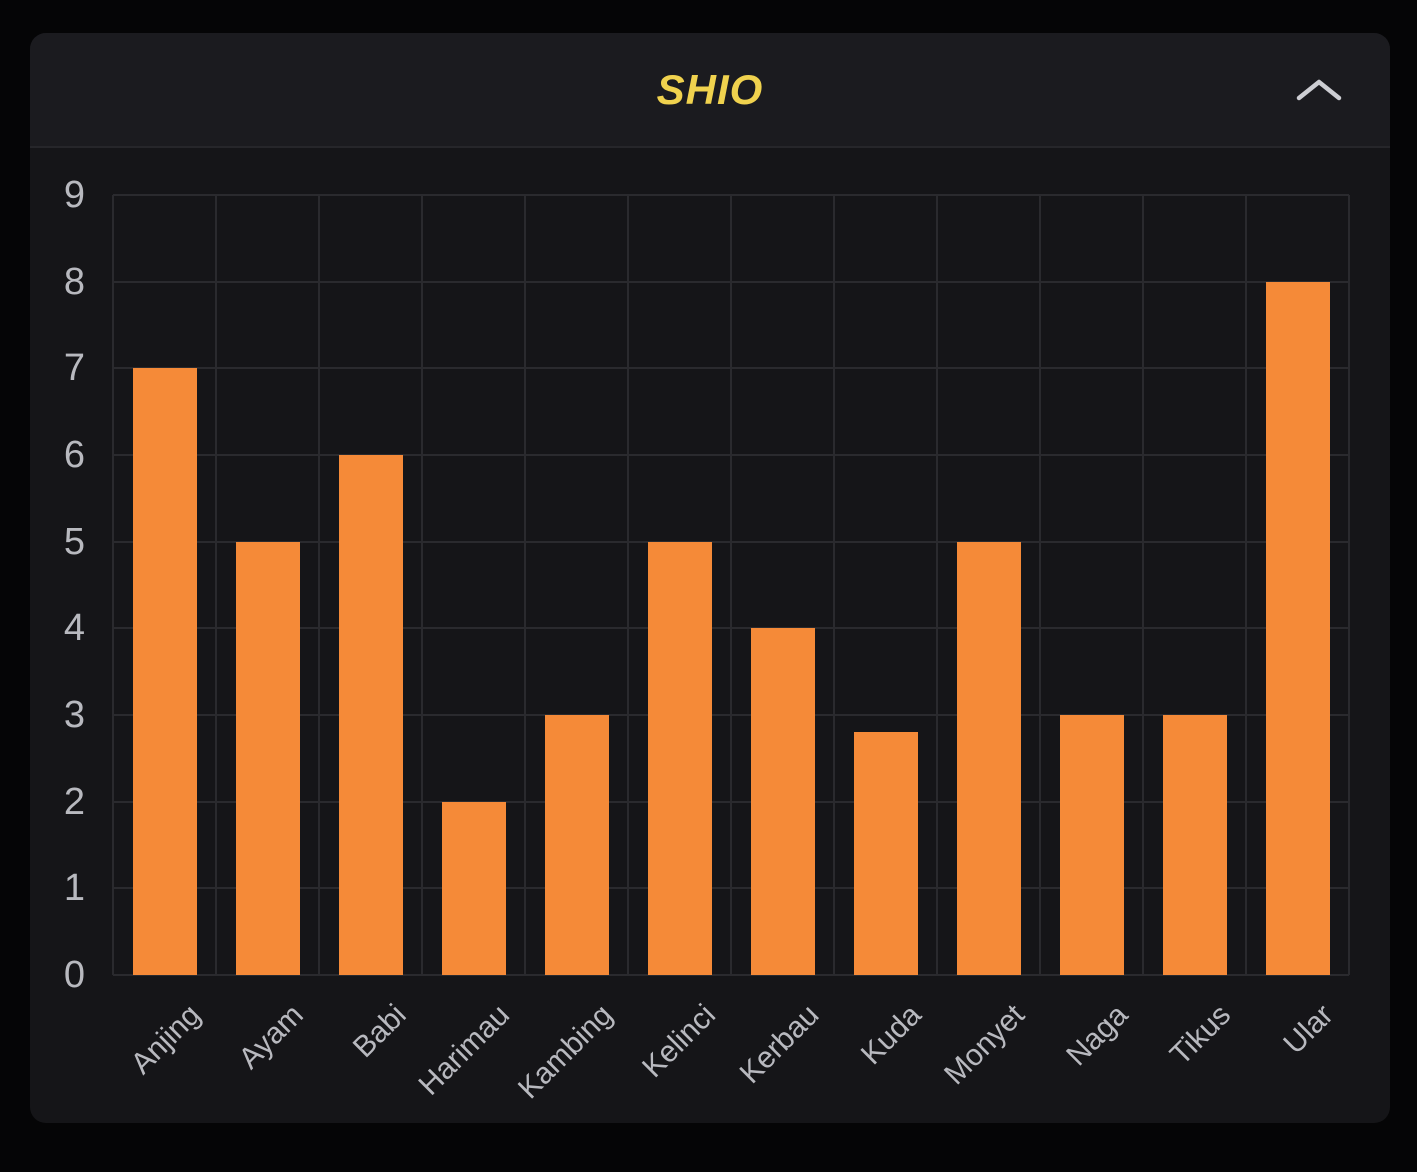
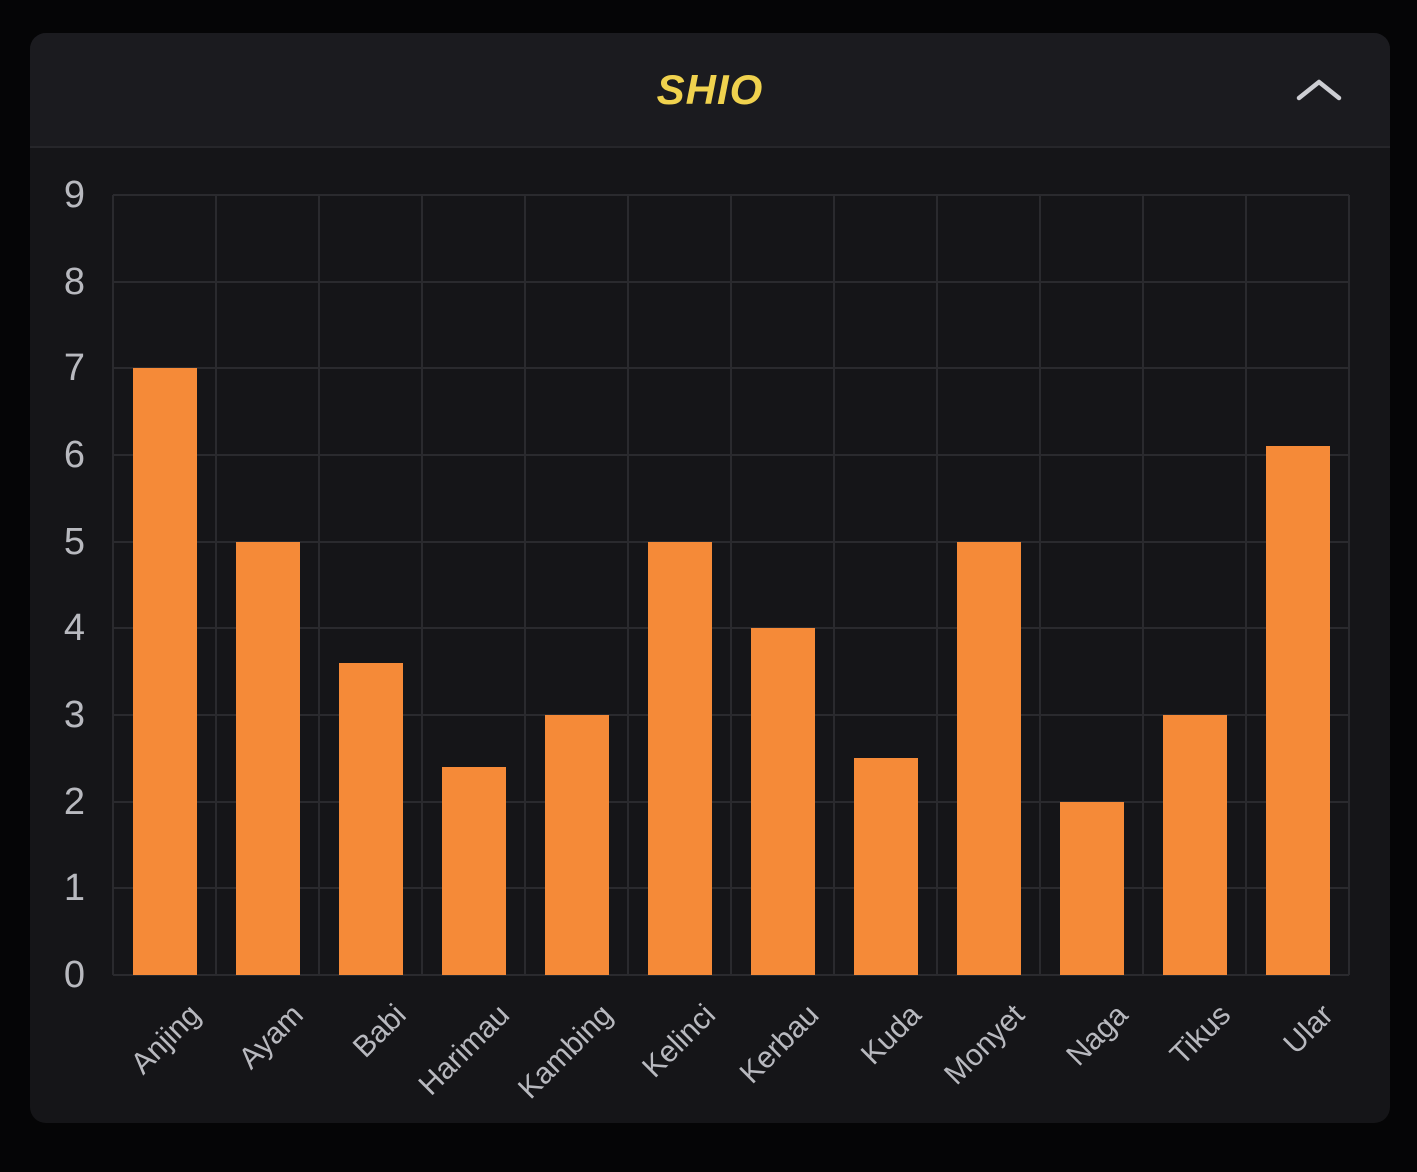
Babi: 6.0 -> 3.6
Harimau: 2.0 -> 2.4
Kuda: 2.8 -> 2.5
Naga: 3.0 -> 2.0
Ular: 8.0 -> 6.1
